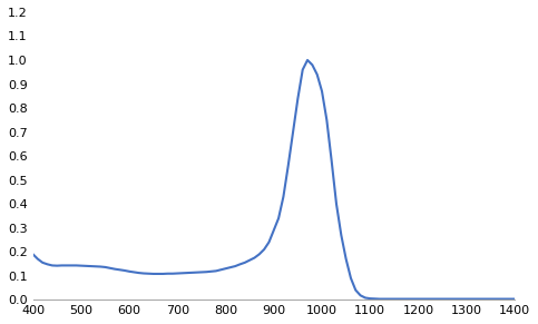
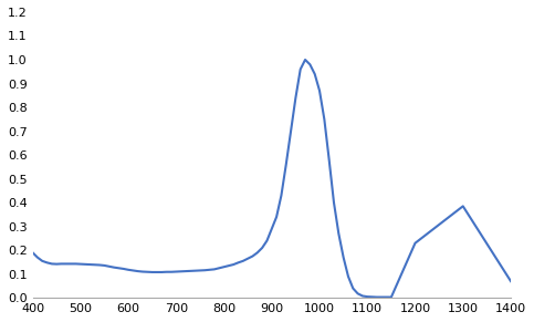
1200: 0.003 -> 0.230
1300: 0.003 -> 0.385
1400: 0.003 -> 0.070
